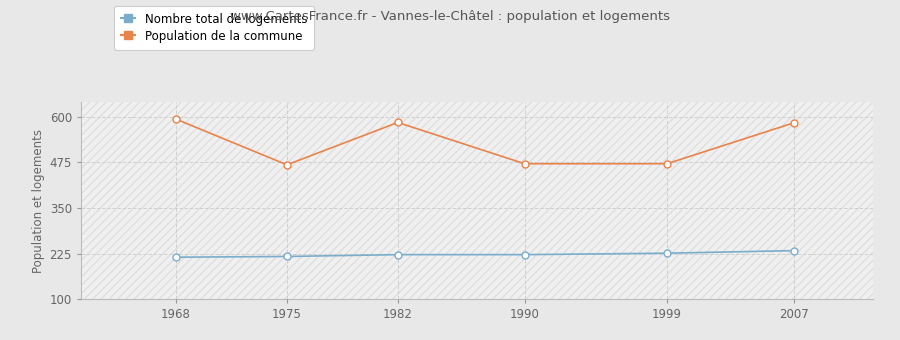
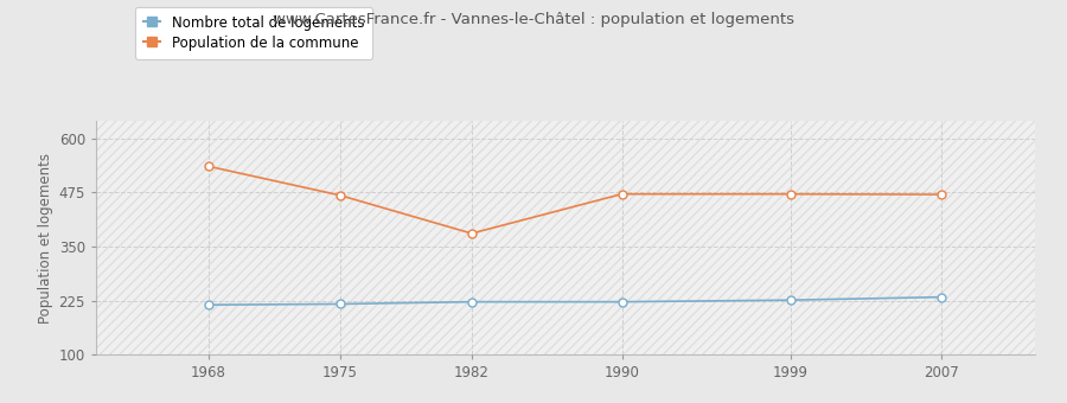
Population de la commune/1968: 593 -> 535
Population de la commune/1982: 584 -> 380
Population de la commune/2007: 583 -> 470
